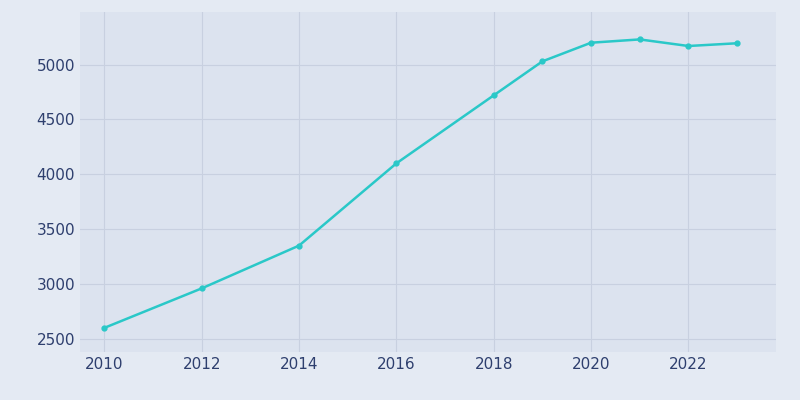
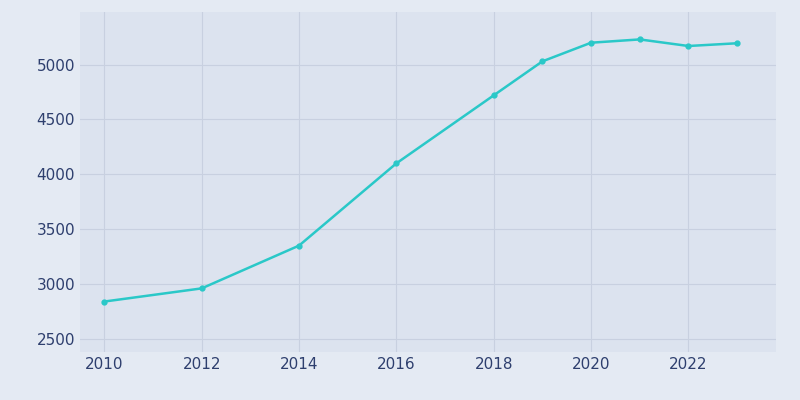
2010: 2600 -> 2840
